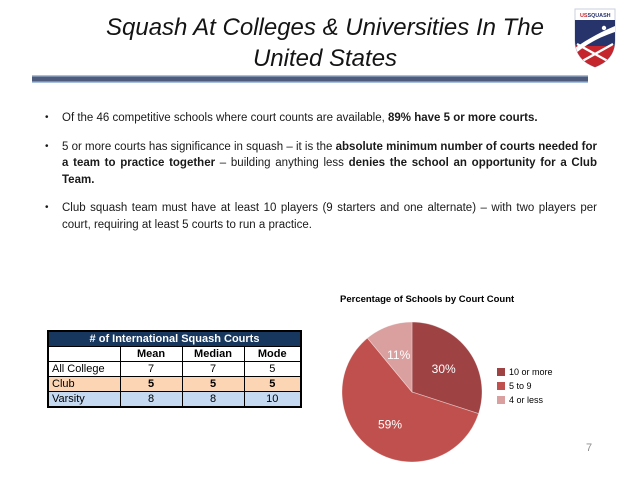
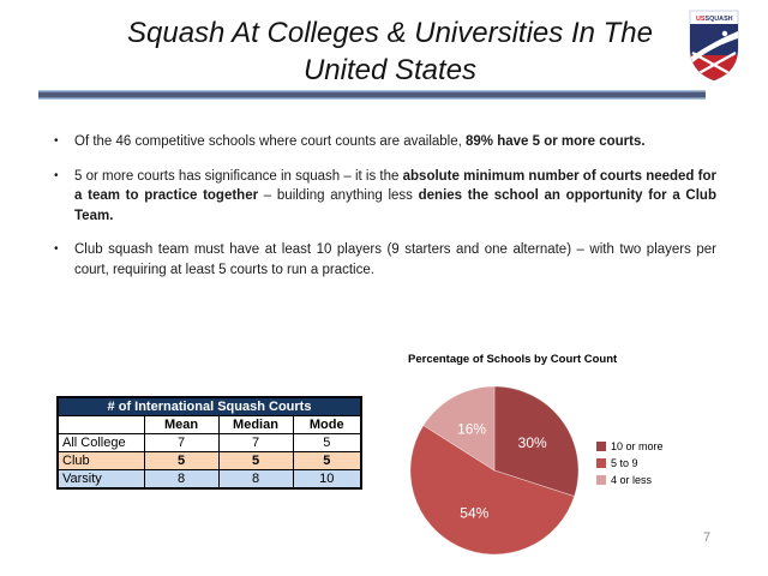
5 to 9: 59% -> 54%
4 or less: 11% -> 16%
